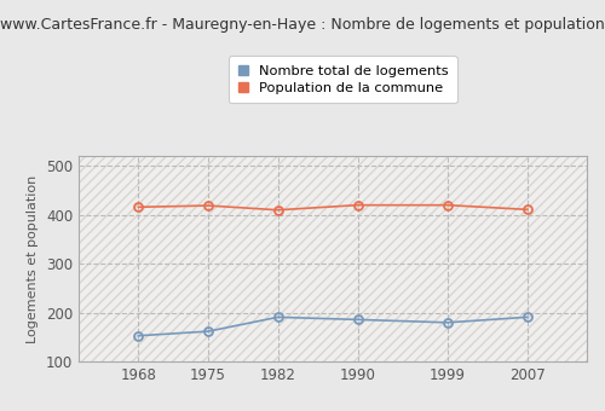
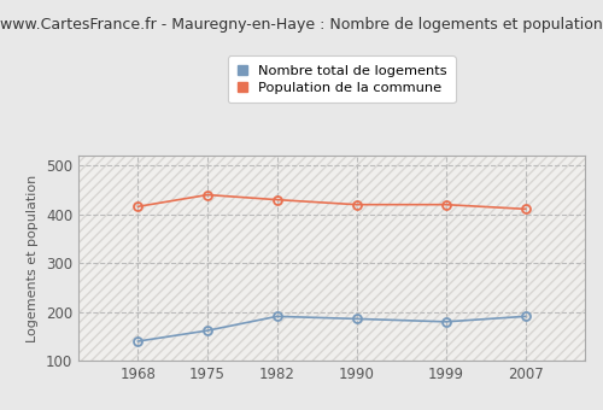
Nombre total de logements/1968: 153 -> 140
Population de la commune/1975: 419 -> 440
Population de la commune/1982: 410 -> 430
